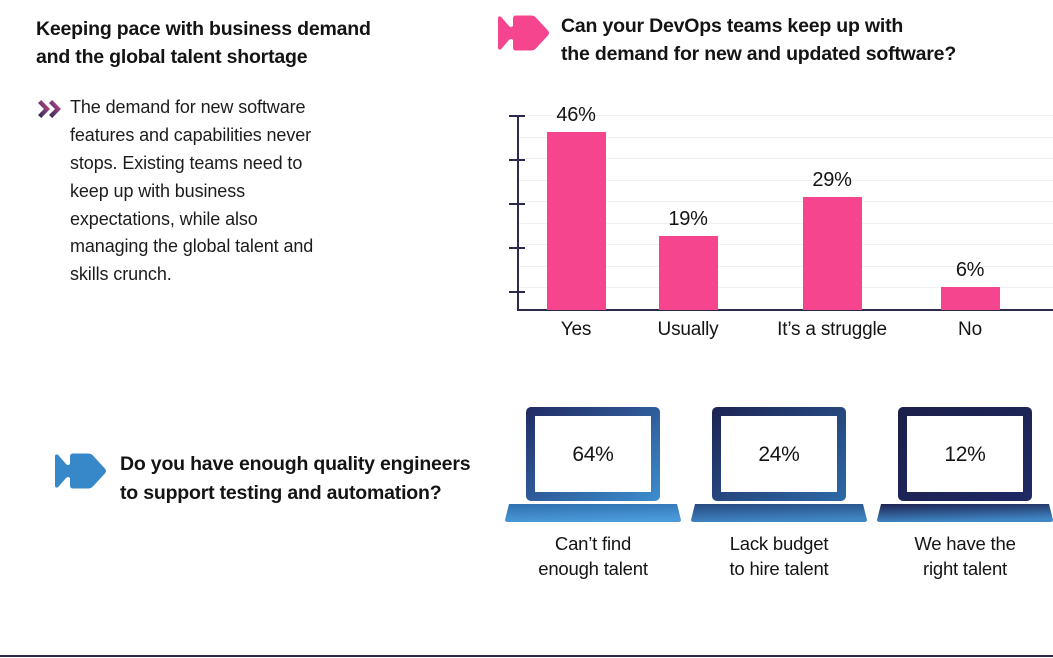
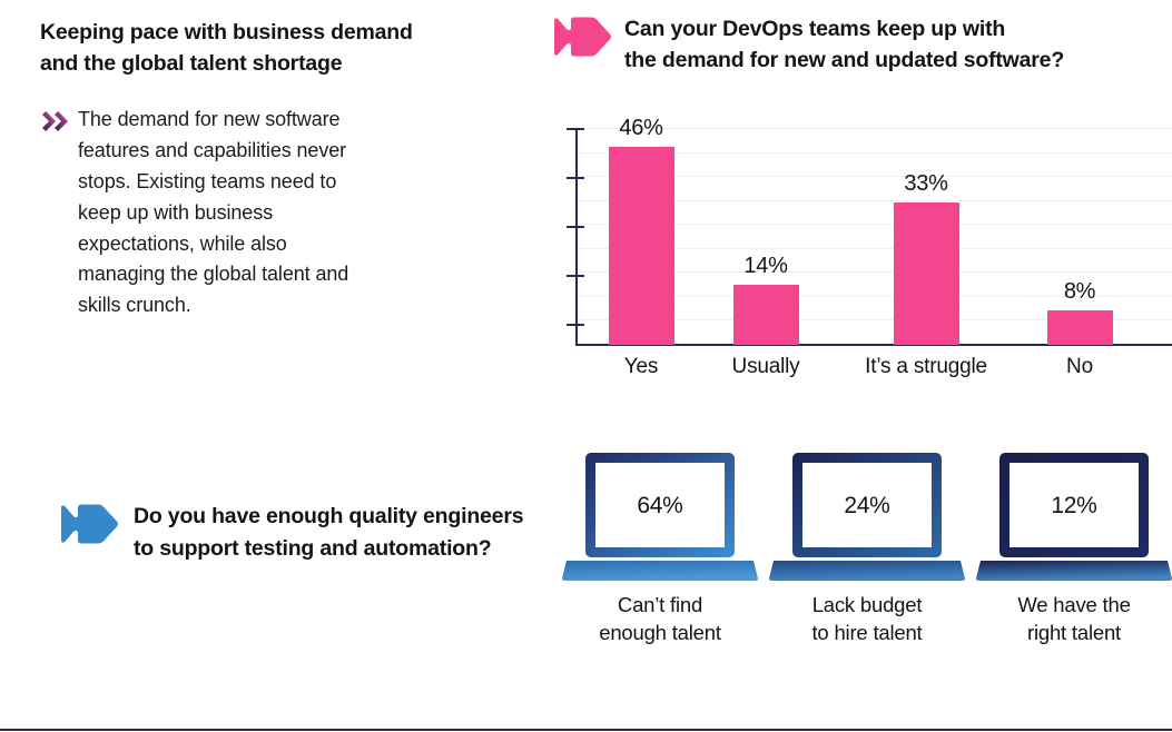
Usually: 19% -> 14%
It’s a struggle: 29% -> 33%
No: 6% -> 8%
